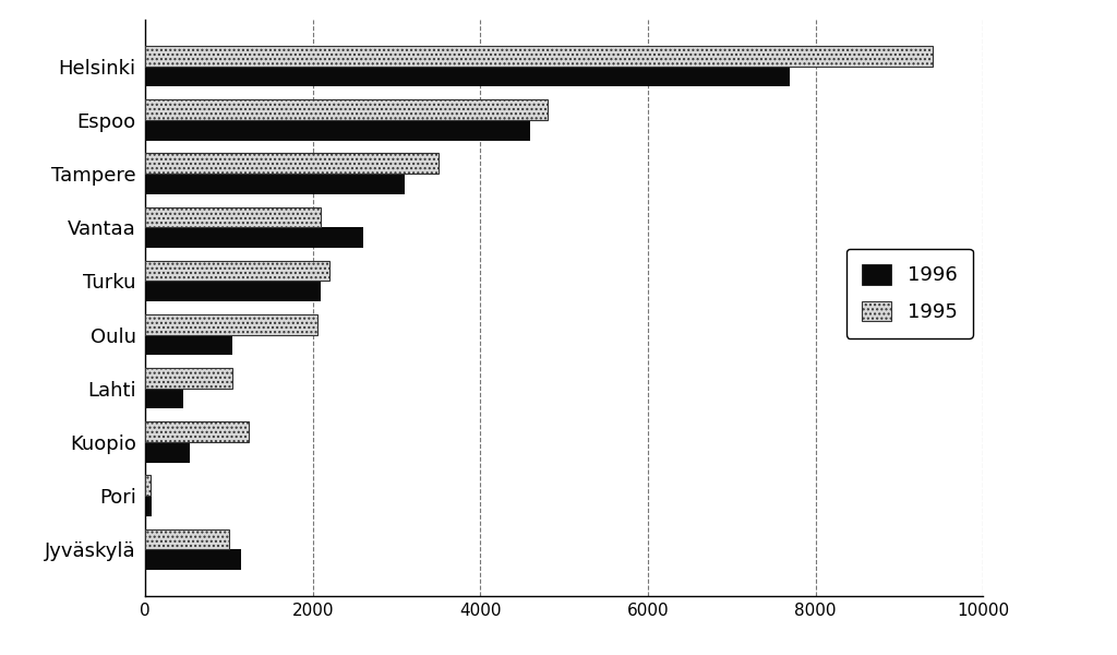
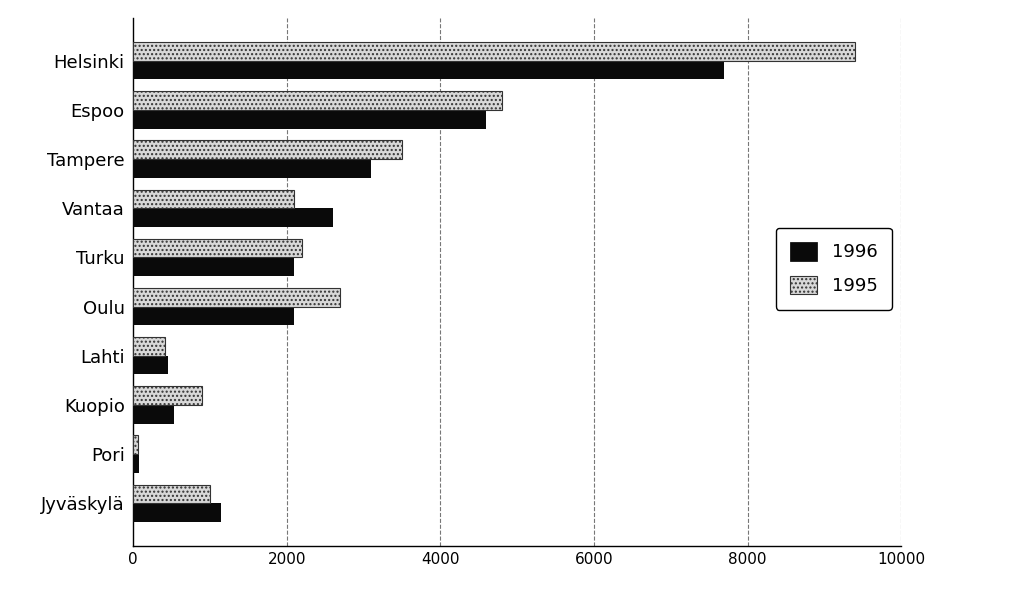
1995/Oulu: 2060 -> 2700
1996/Oulu: 1040 -> 2100
1995/Lahti: 1040 -> 420
1995/Kuopio: 1240 -> 900
